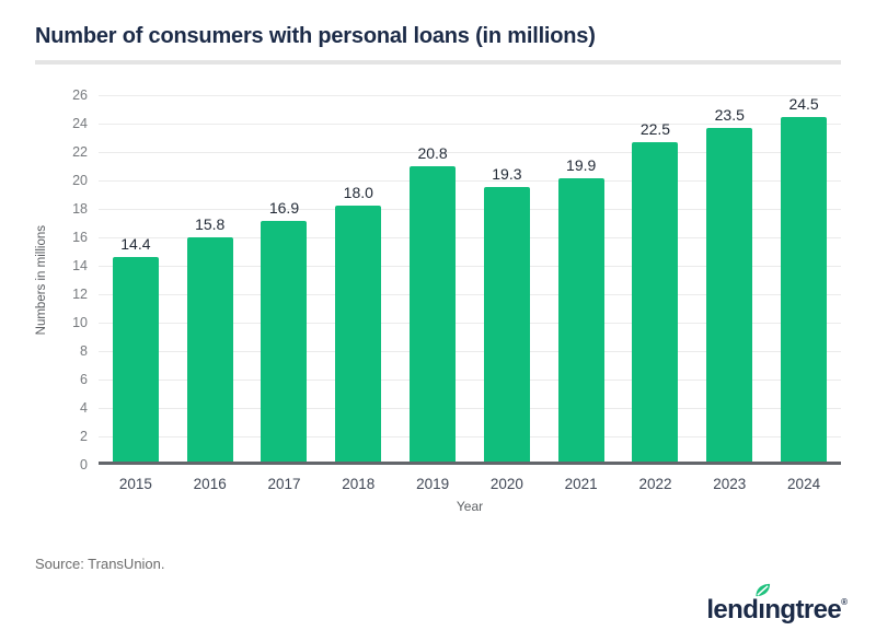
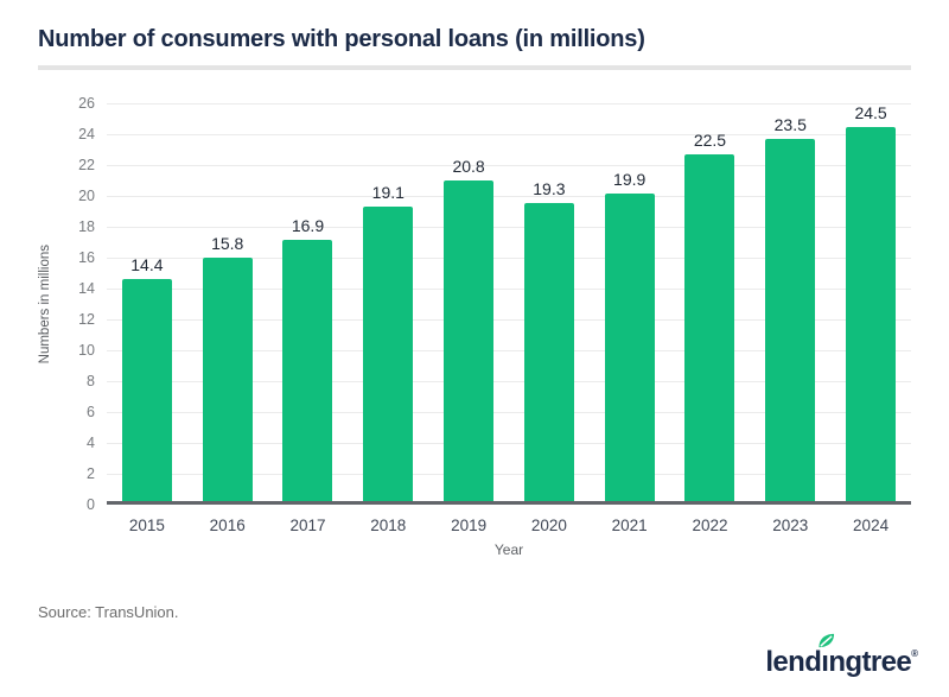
2018: 18.0 -> 19.1
